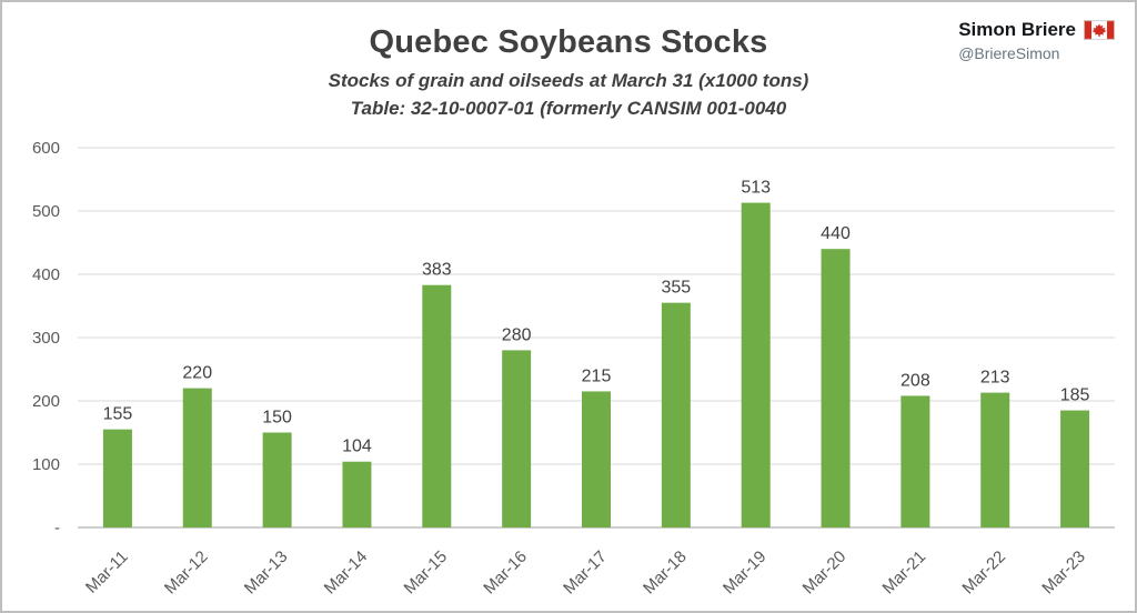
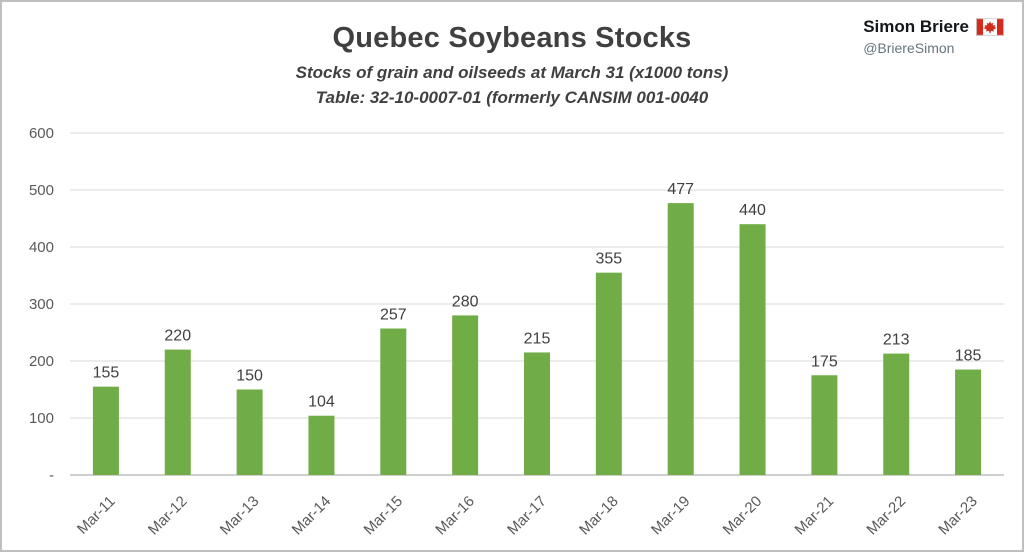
Mar-15: 383 -> 257
Mar-19: 513 -> 477
Mar-21: 208 -> 175
